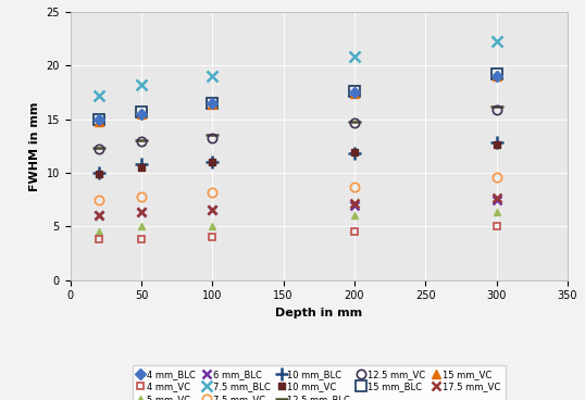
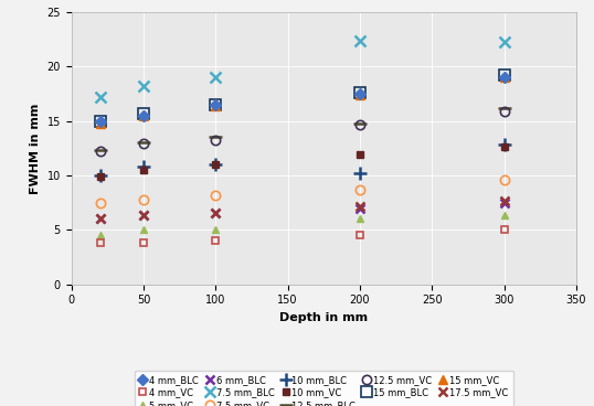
7.5 mm_BLC/200: 20.8 -> 22.4
10 mm_BLC/200: 11.8 -> 10.2
